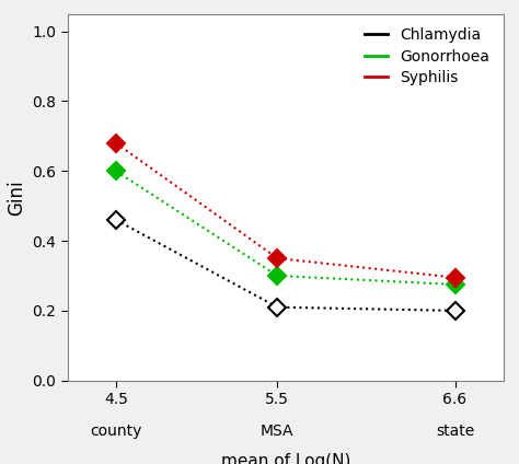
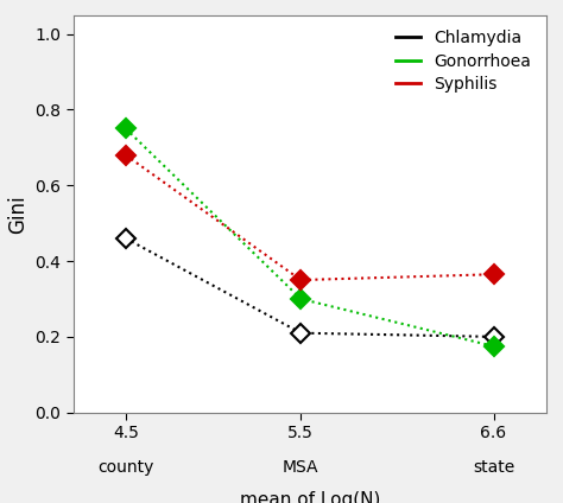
Gonorrhoea/4.5: 0.600 -> 0.750
Gonorrhoea/6.6: 0.275 -> 0.175
Syphilis/6.6: 0.295 -> 0.365
